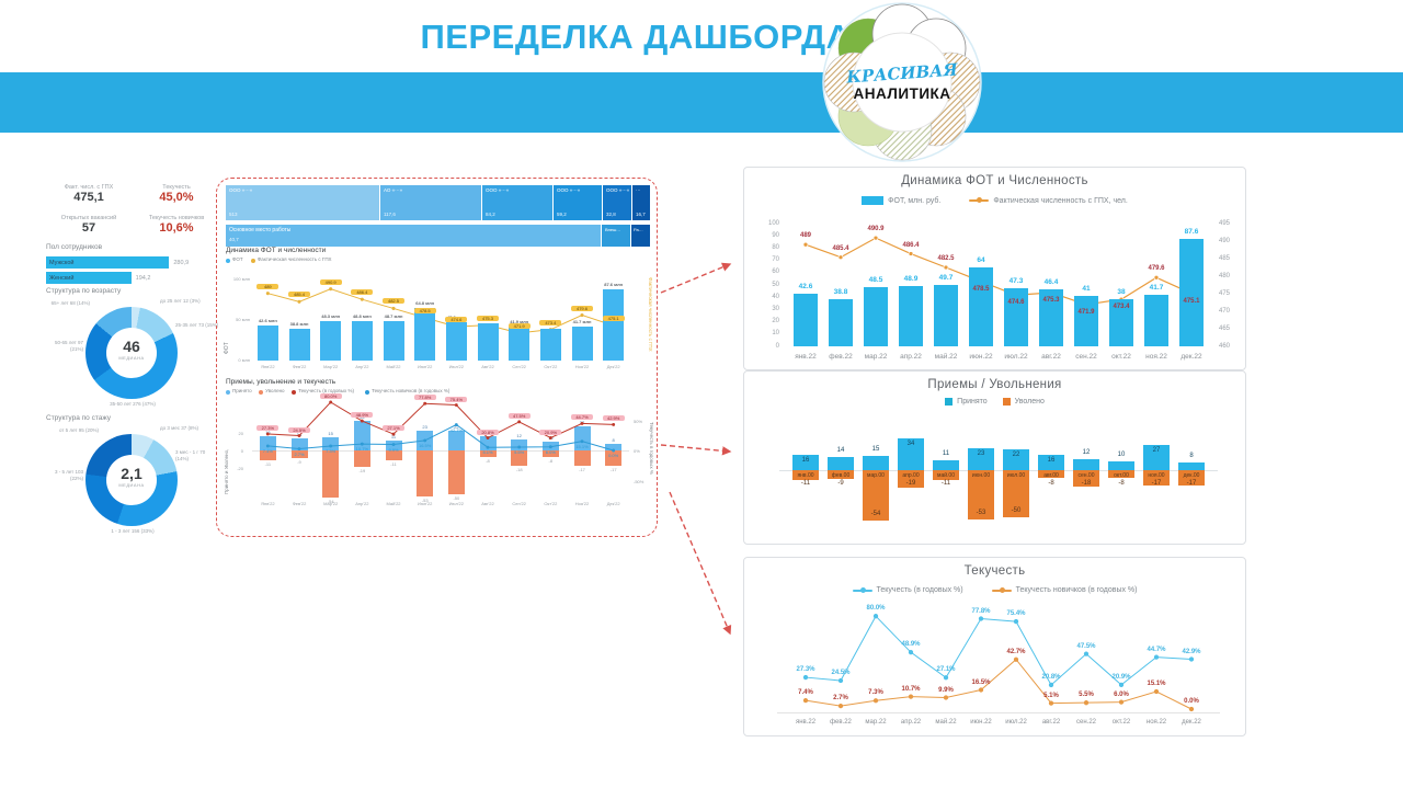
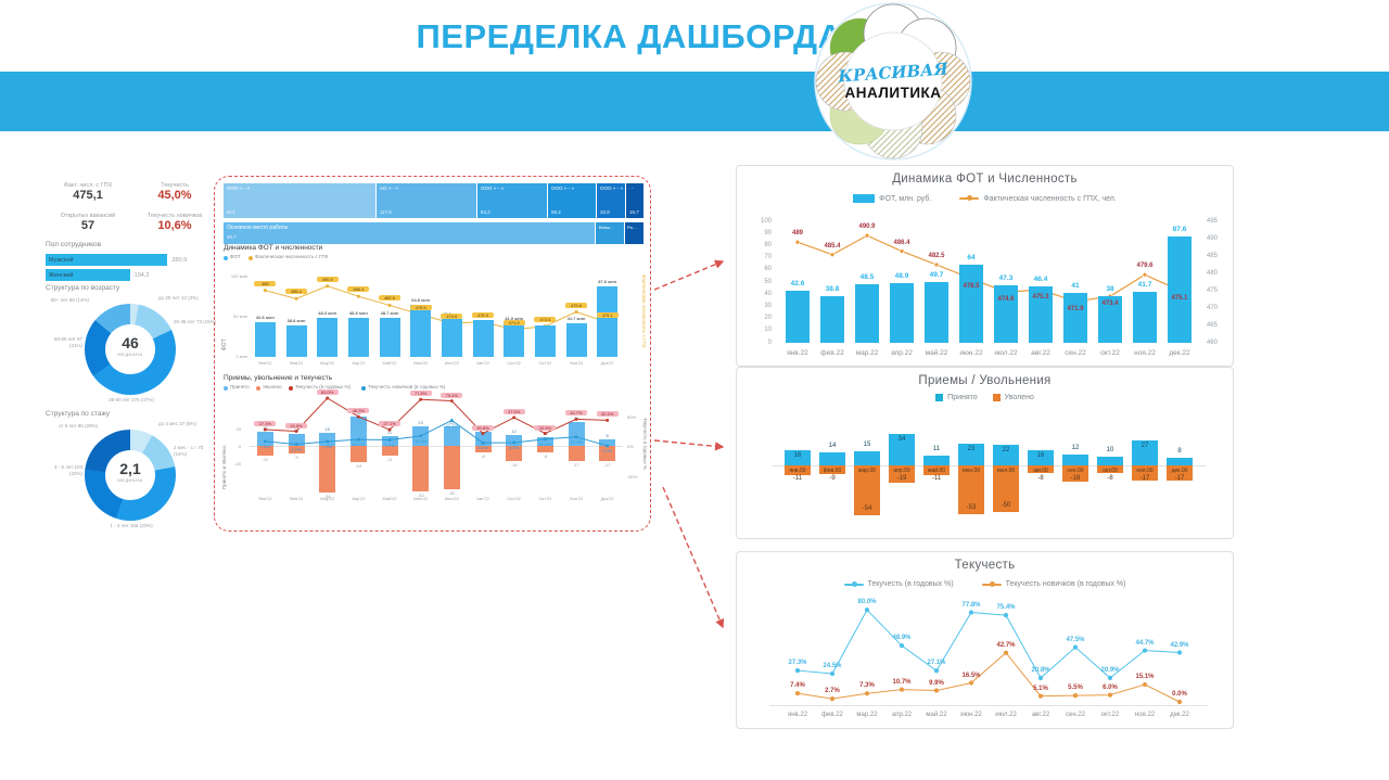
Приемы, увольнение и текучесть/Текучесть новичков (в годовых %)/Окт'22: 6.0% -> 11.2%
